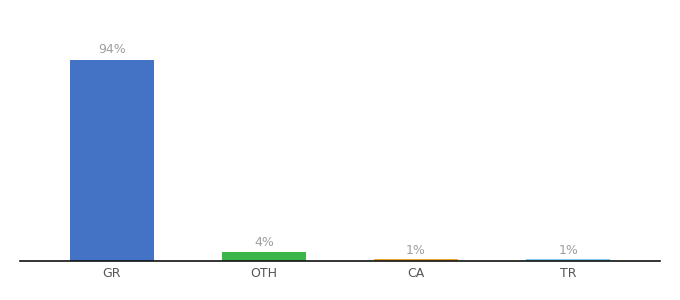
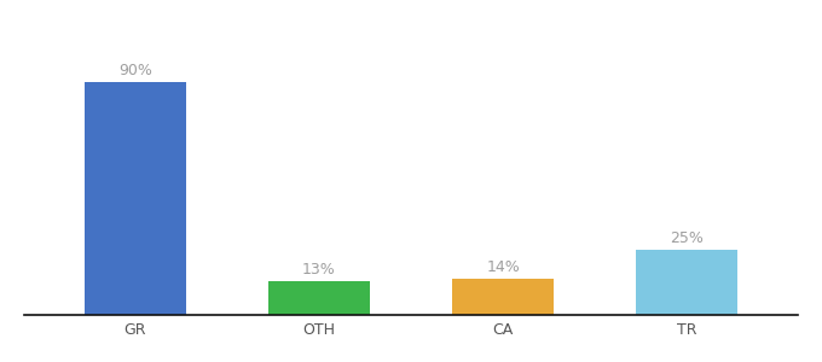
GR: 94% -> 90%
OTH: 4% -> 13%
CA: 1% -> 14%
TR: 1% -> 25%
